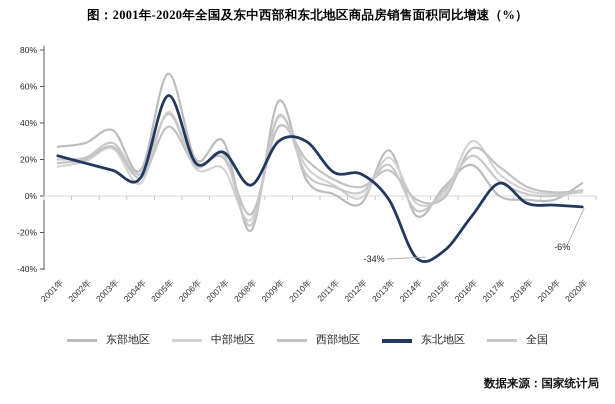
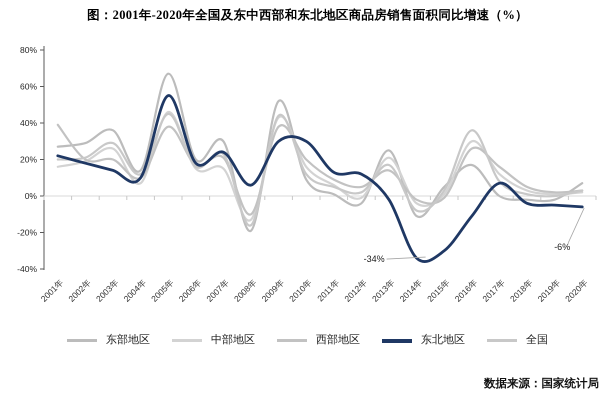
西部地区/2001年: 18% -> 39%
西部地区/2003年: 27% -> 20%
全国/2016年: 22% -> 36%
